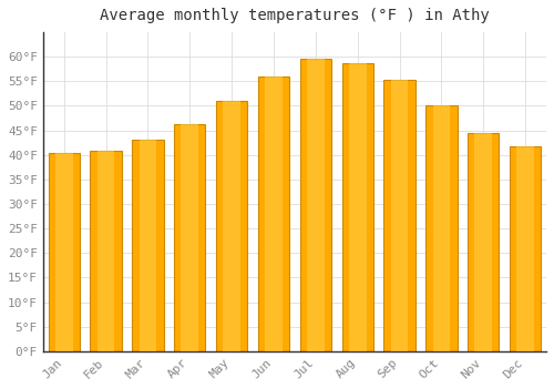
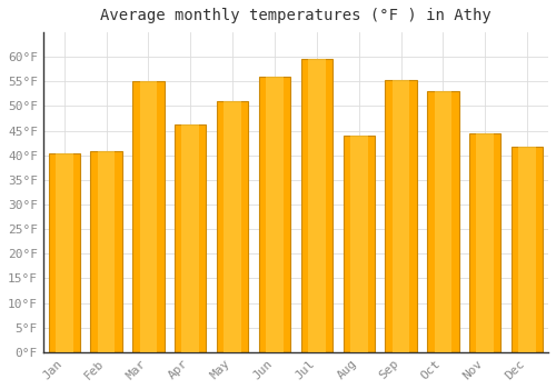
Mar: 43.2°F -> 55.0°F
Aug: 58.8°F -> 44.0°F
Oct: 50.2°F -> 53.0°F
